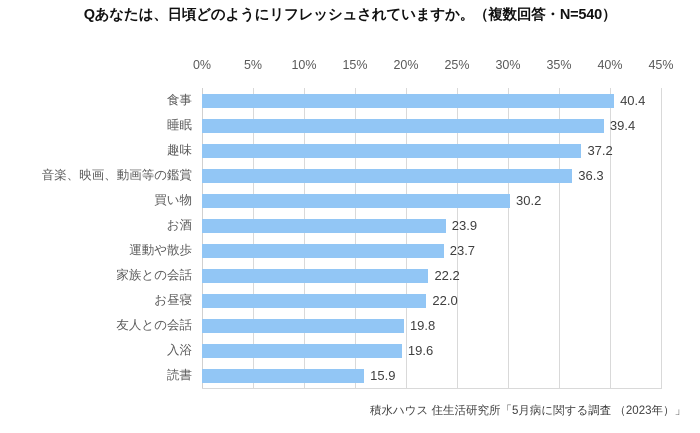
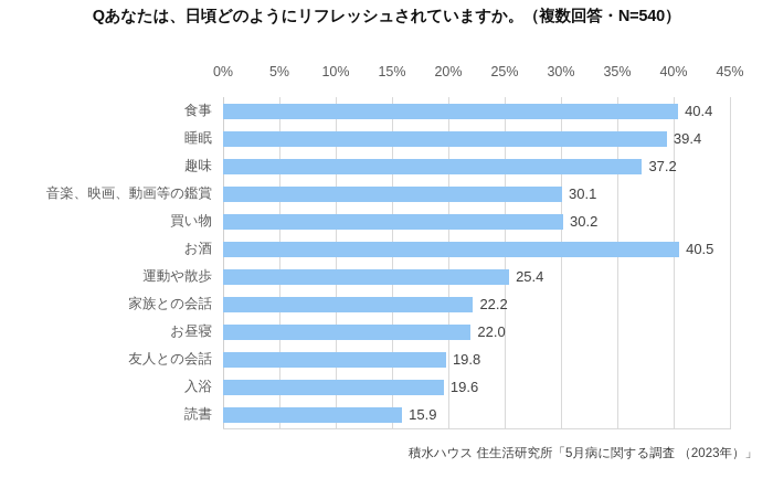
音楽、映画、動画等の鑑賞: 36.3 -> 30.1
お酒: 23.9 -> 40.5
運動や散歩: 23.7 -> 25.4
